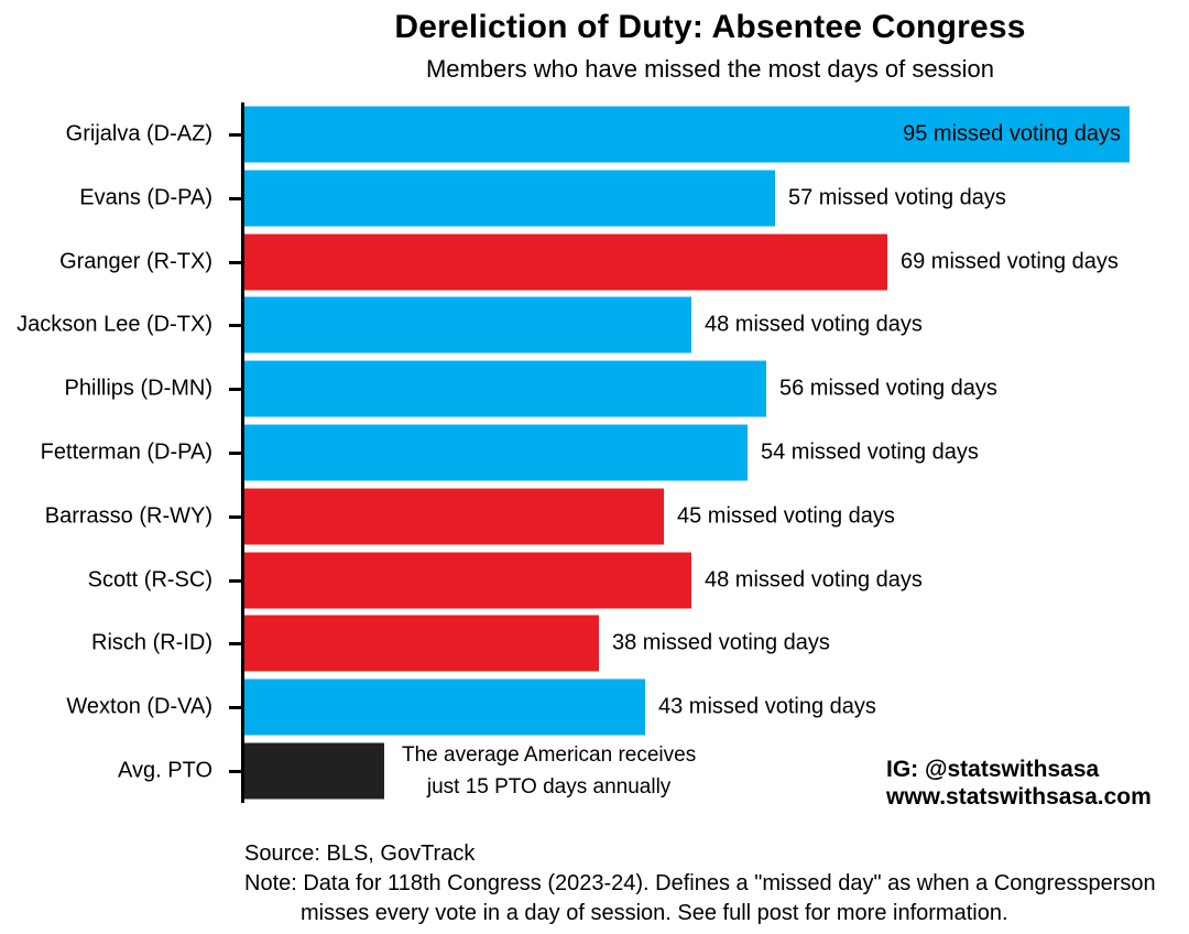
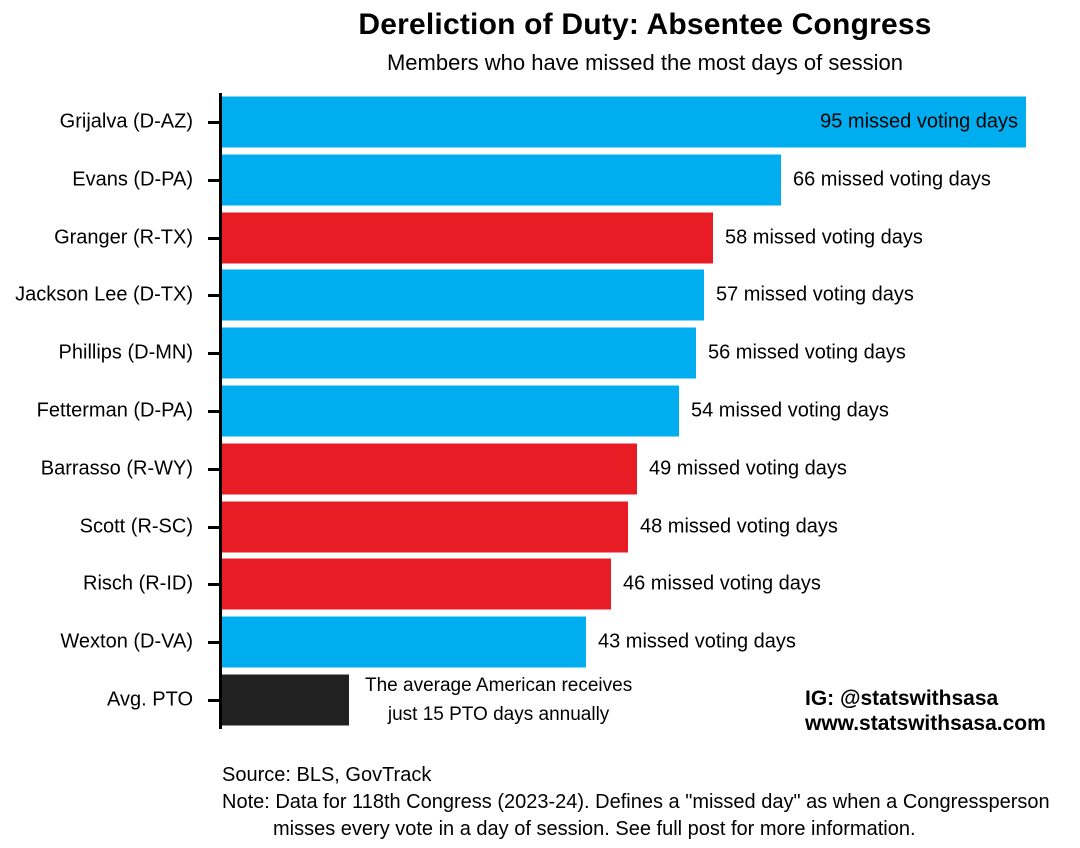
Evans (D-PA): 57 -> 66
Granger (R-TX): 69 -> 58
Jackson Lee (D-TX): 48 -> 57
Barrasso (R-WY): 45 -> 49
Risch (R-ID): 38 -> 46
